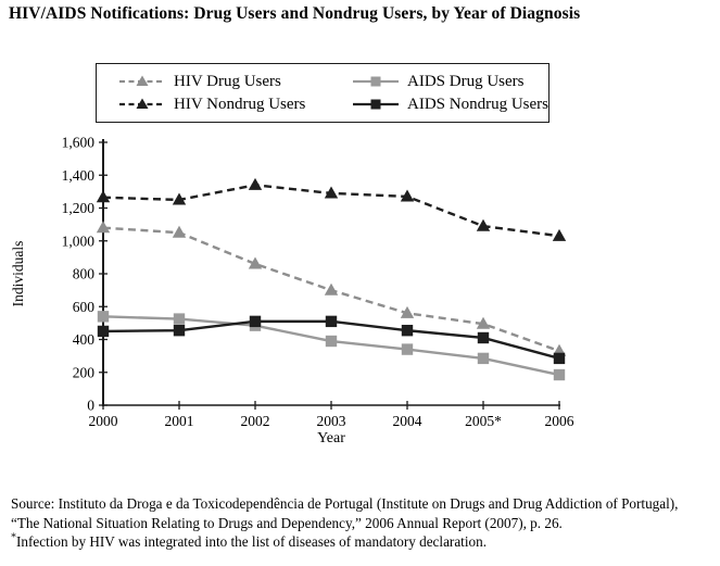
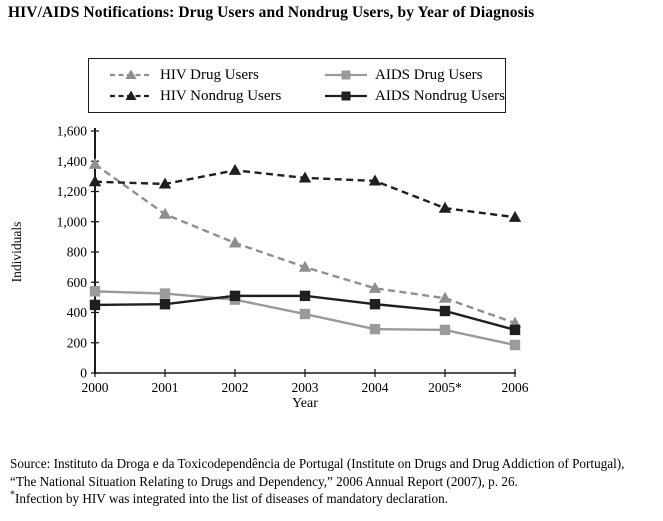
HIV Drug Users/2000: 1080 -> 1380
AIDS Drug Users/2004: 340 -> 290
